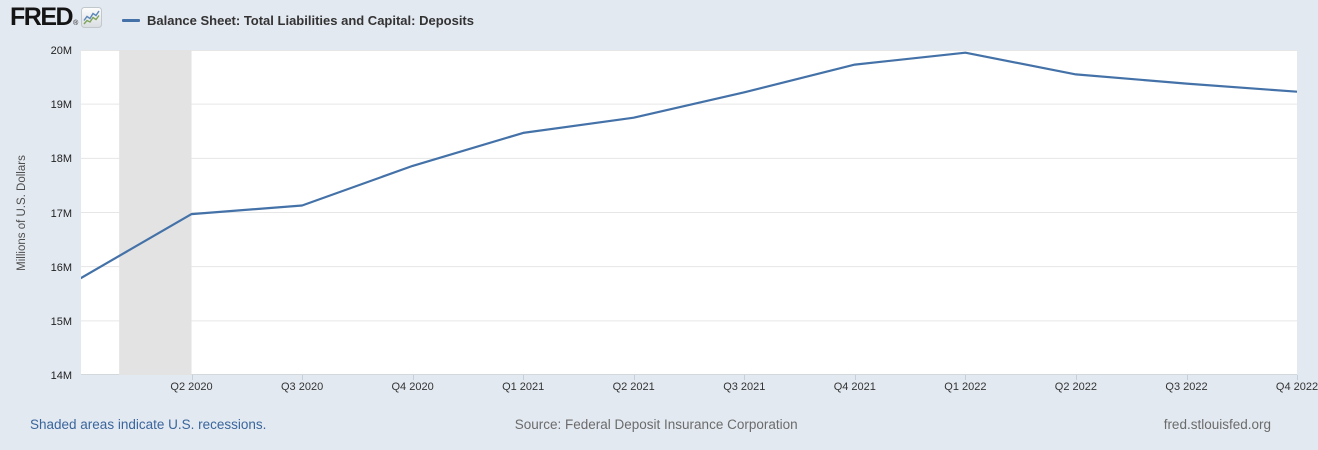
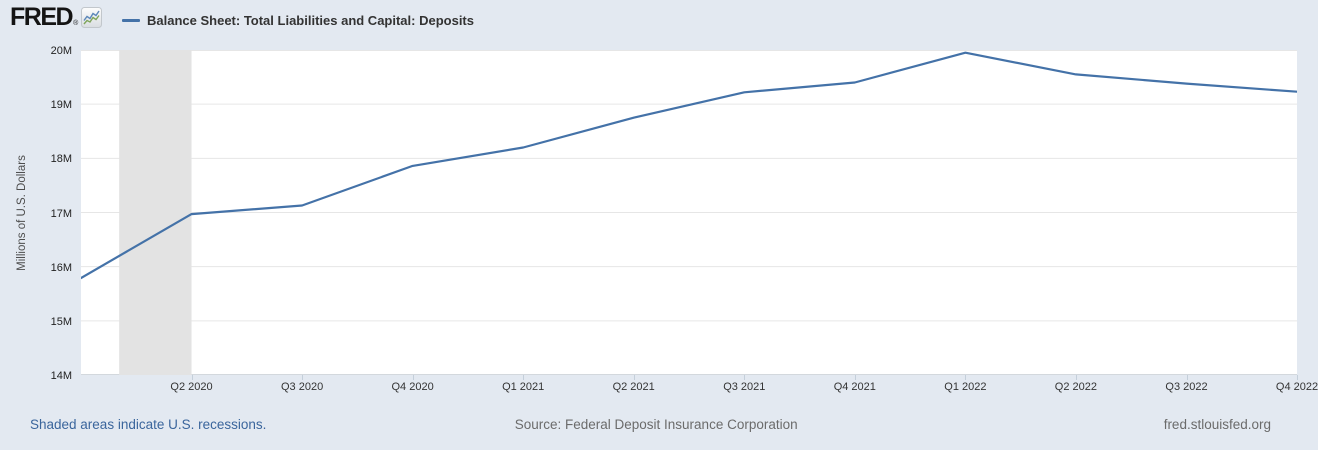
Q1 2021: 18.5M -> 18.2M
Q4 2021: 19.7M -> 19.4M
